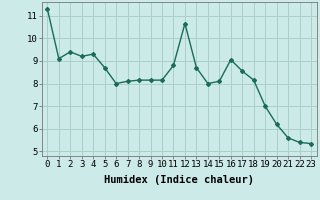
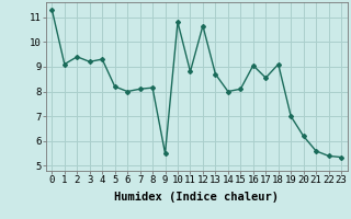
5: 8.70 -> 8.20
9: 8.15 -> 5.50
10: 8.15 -> 10.80
18: 8.15 -> 9.10
